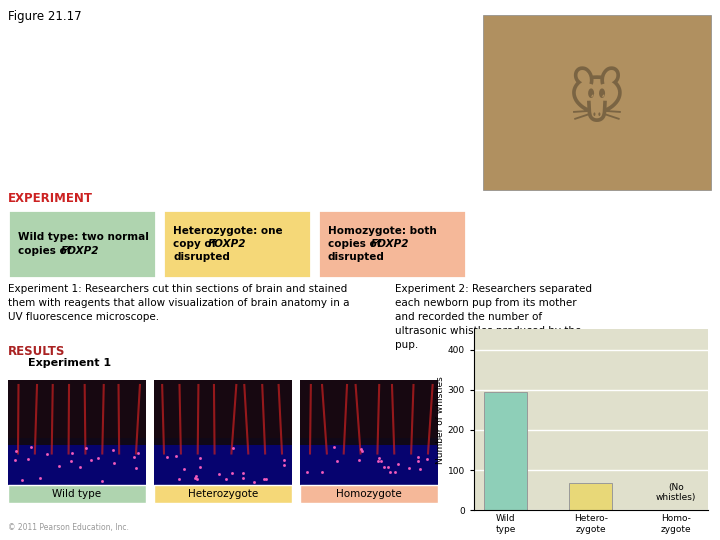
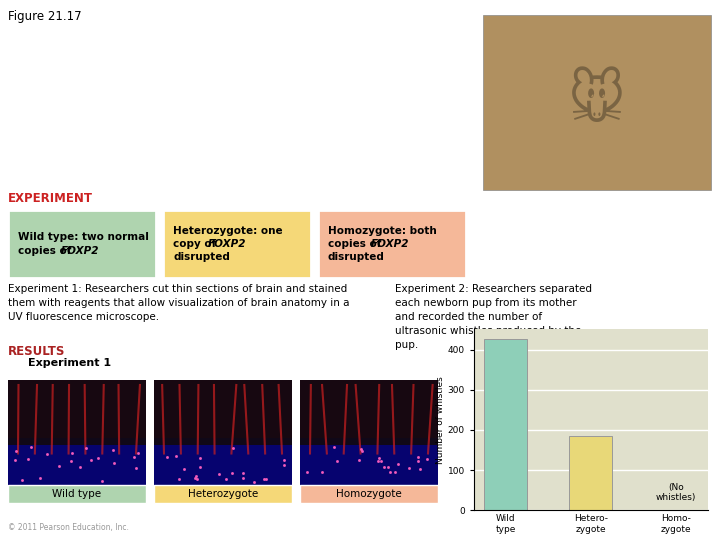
Wild type: 295 -> 425
Hetero- zygote: 68 -> 185
